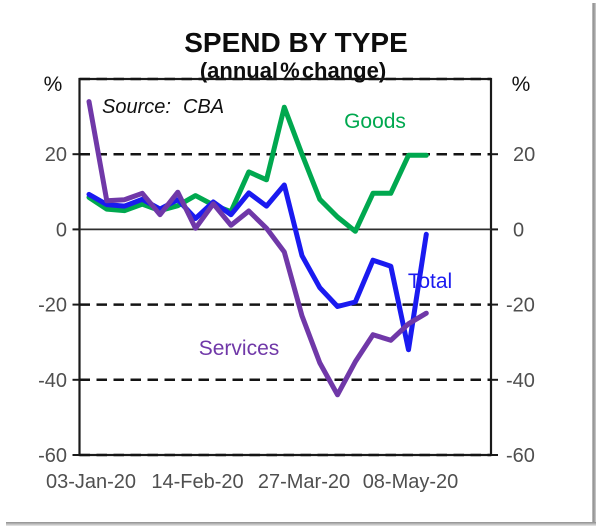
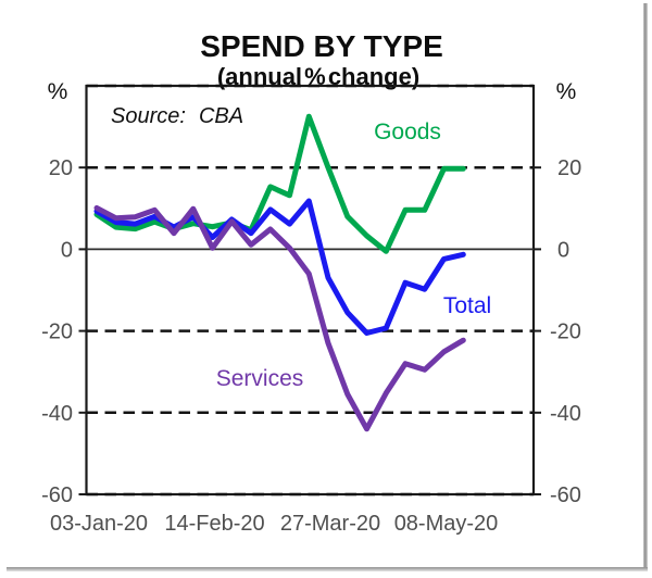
Services/03-Jan-20: 34 -> 10
Goods/14-Feb-20: 9 -> 6
Total/08-May-20: -32 -> -2
